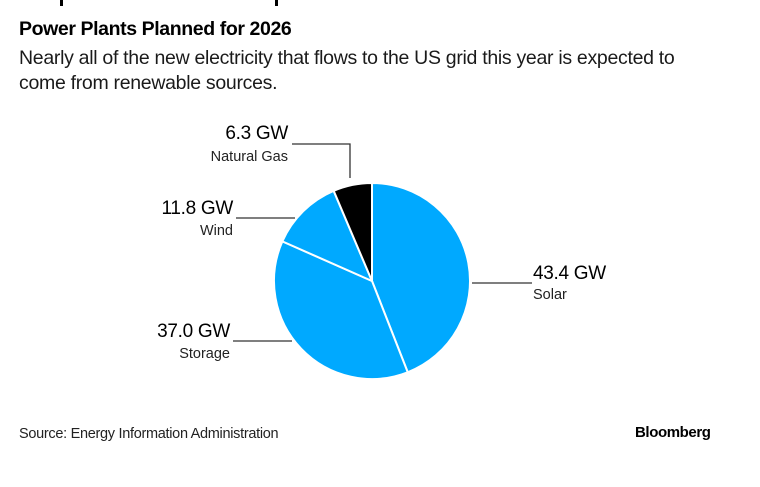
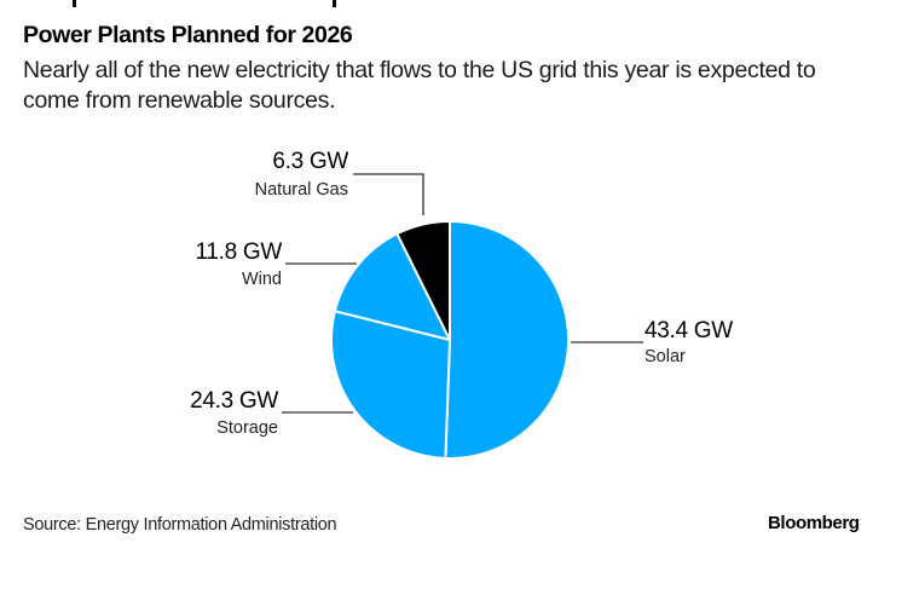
Storage: 37.0 -> 24.3
